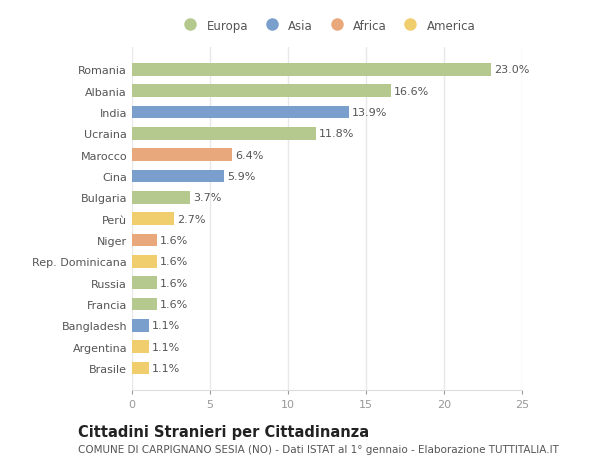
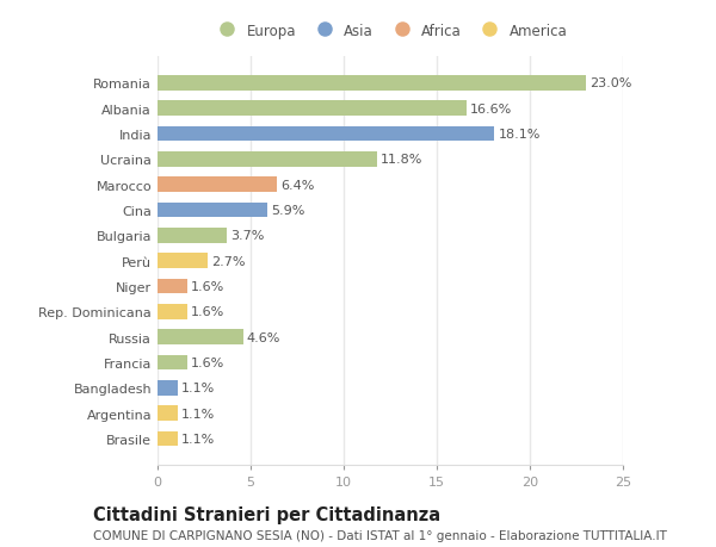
India: 13.9% -> 18.1%
Russia: 1.6% -> 4.6%
